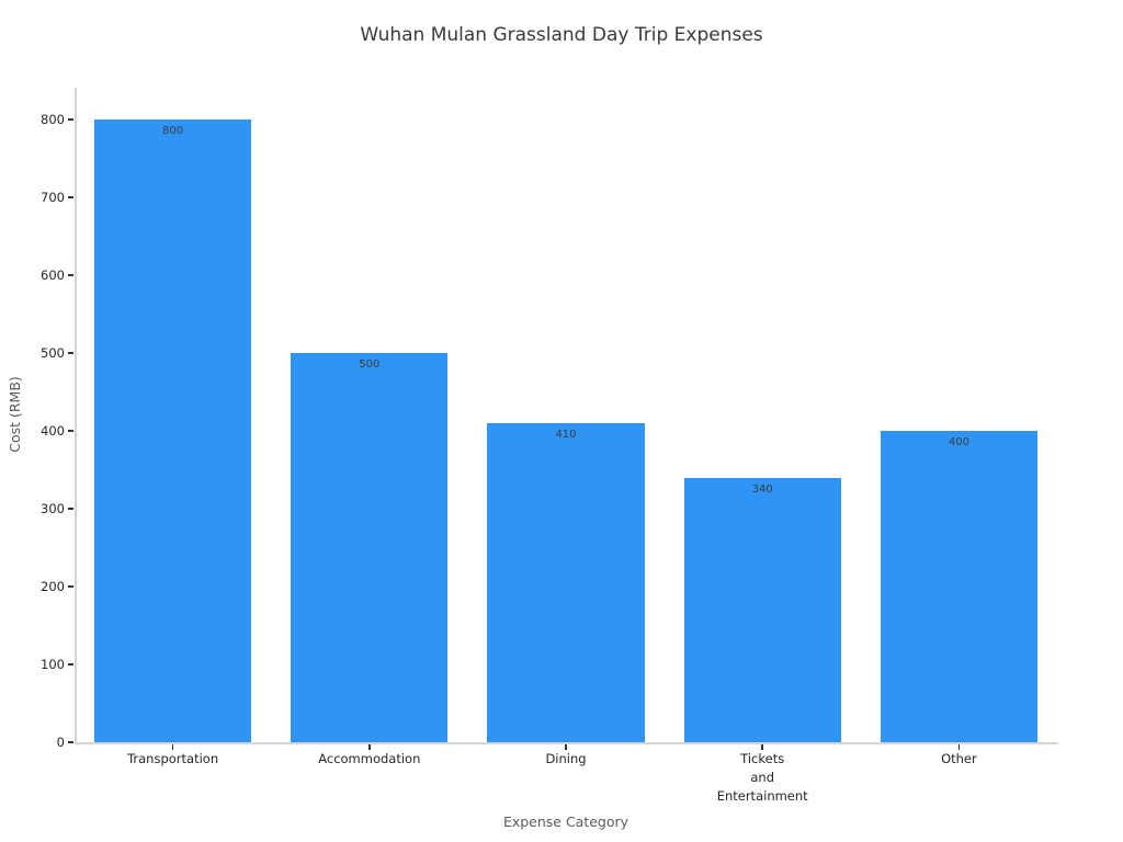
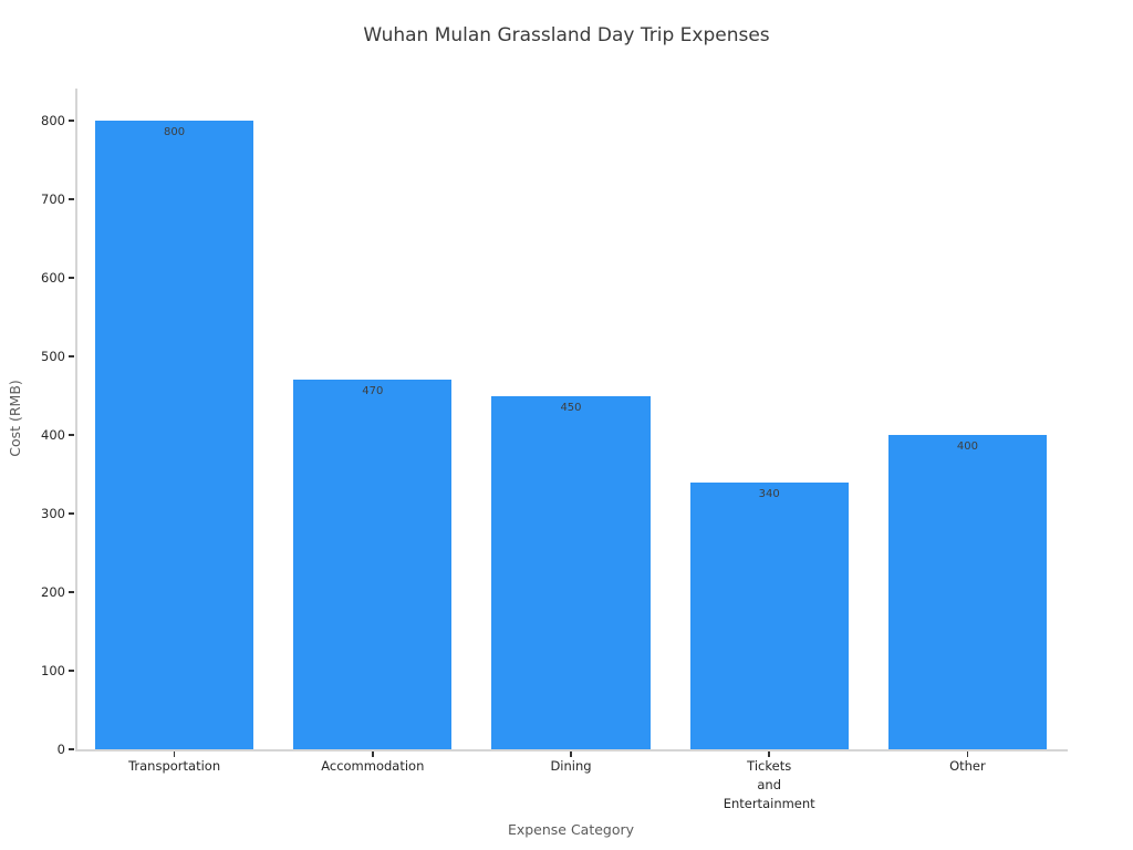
Accommodation: 500 -> 470
Dining: 410 -> 450
